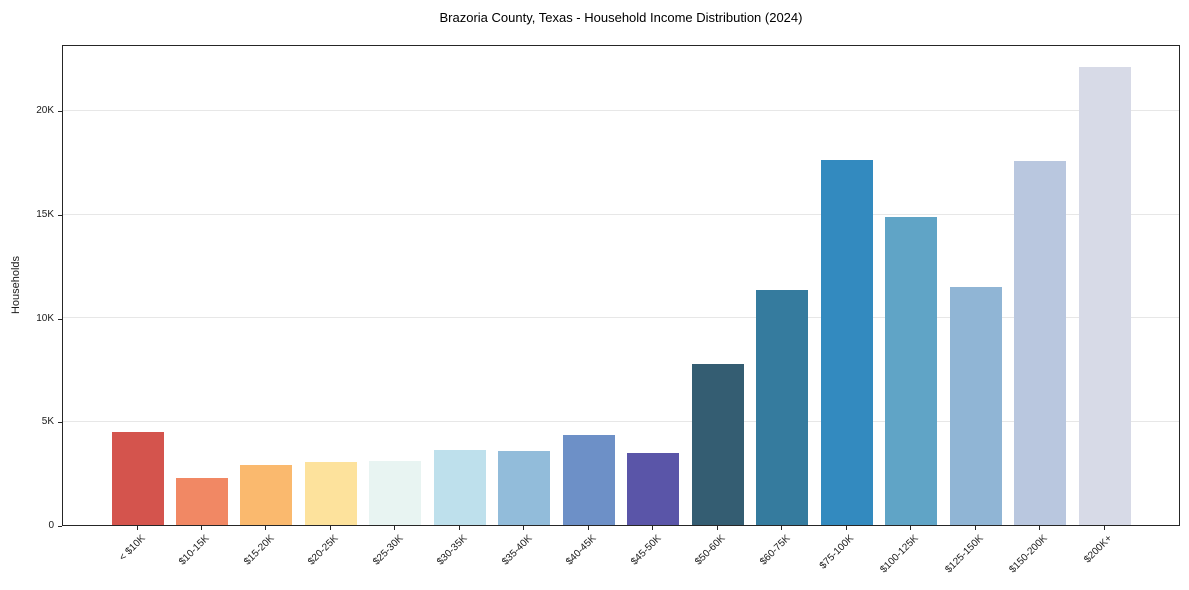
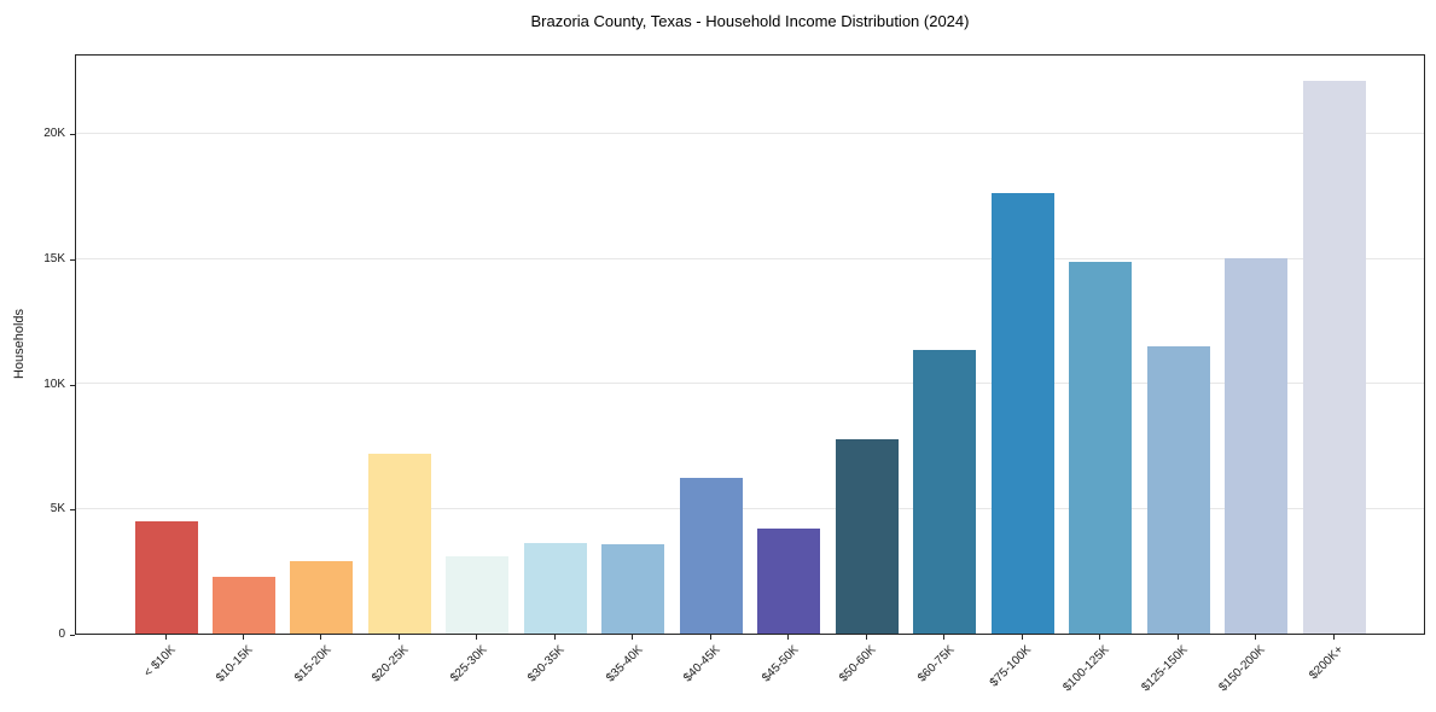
$20-25K: 3.1K -> 7.2K
$40-45K: 4.4K -> 6.2K
$45-50K: 3.5K -> 4.2K
$150-200K: 17.6K -> 15.0K
